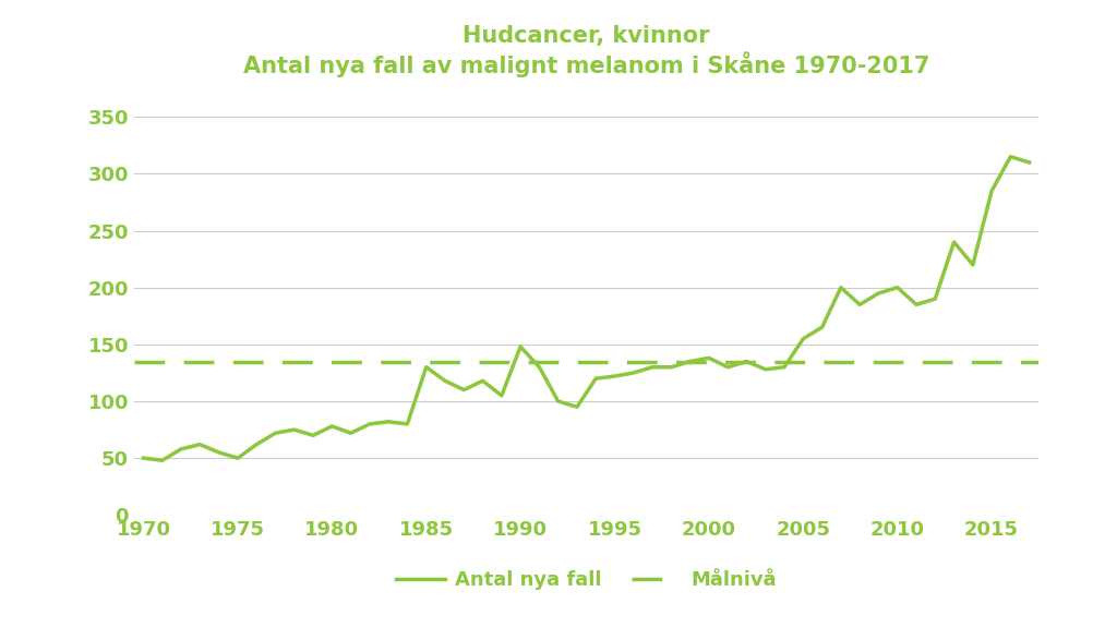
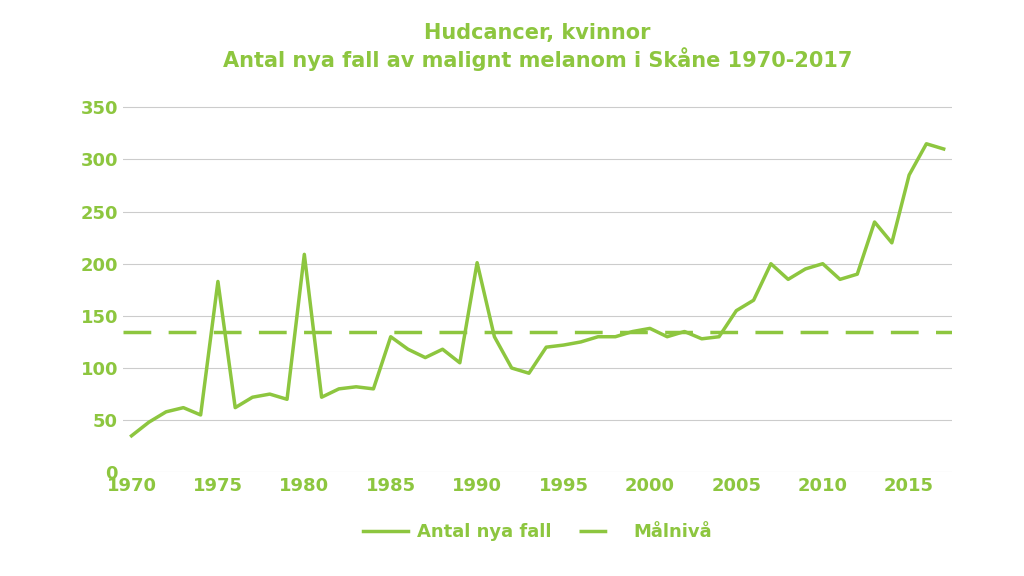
1970: 50 -> 35
1975: 50 -> 183
1980: 78 -> 209
1990: 148 -> 201
